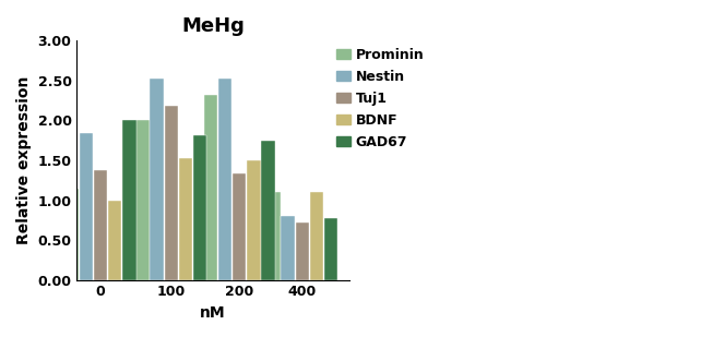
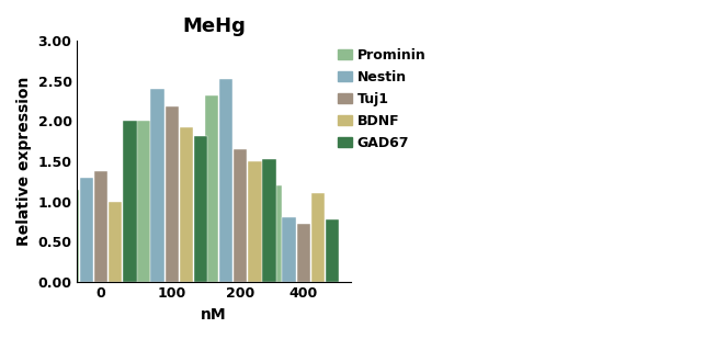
Nestin/0: 1.84 -> 1.30
Nestin/100: 2.52 -> 2.40
BDNF/100: 1.52 -> 1.93
Tuj1/200: 1.34 -> 1.65
GAD67/200: 1.74 -> 1.52
Prominin/400: 1.10 -> 1.20
